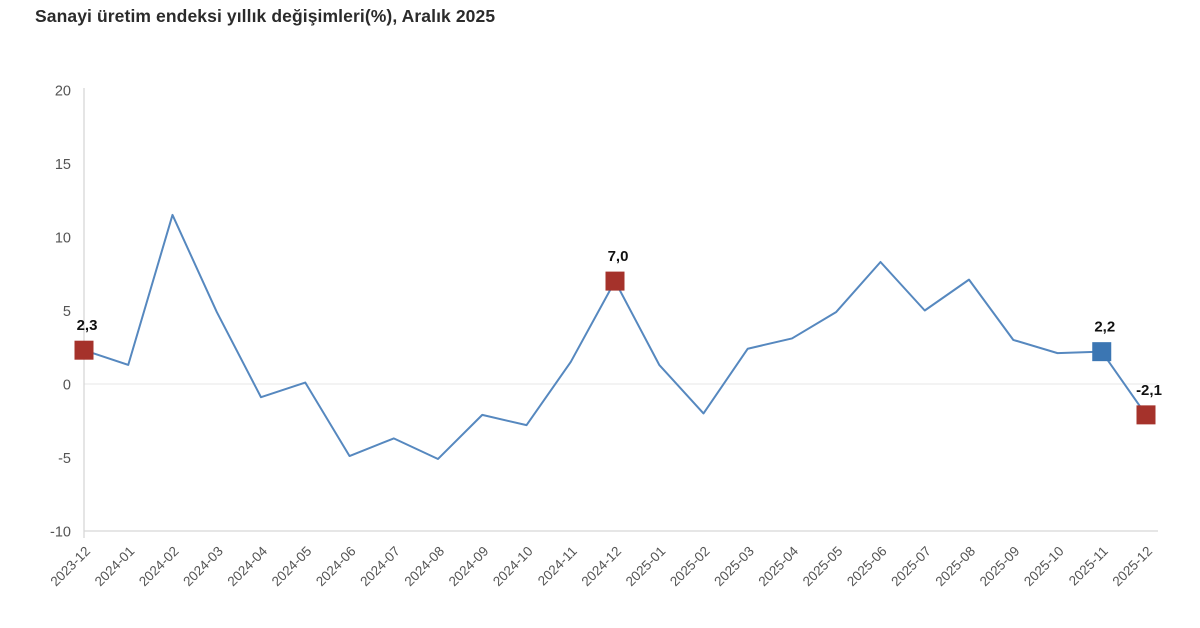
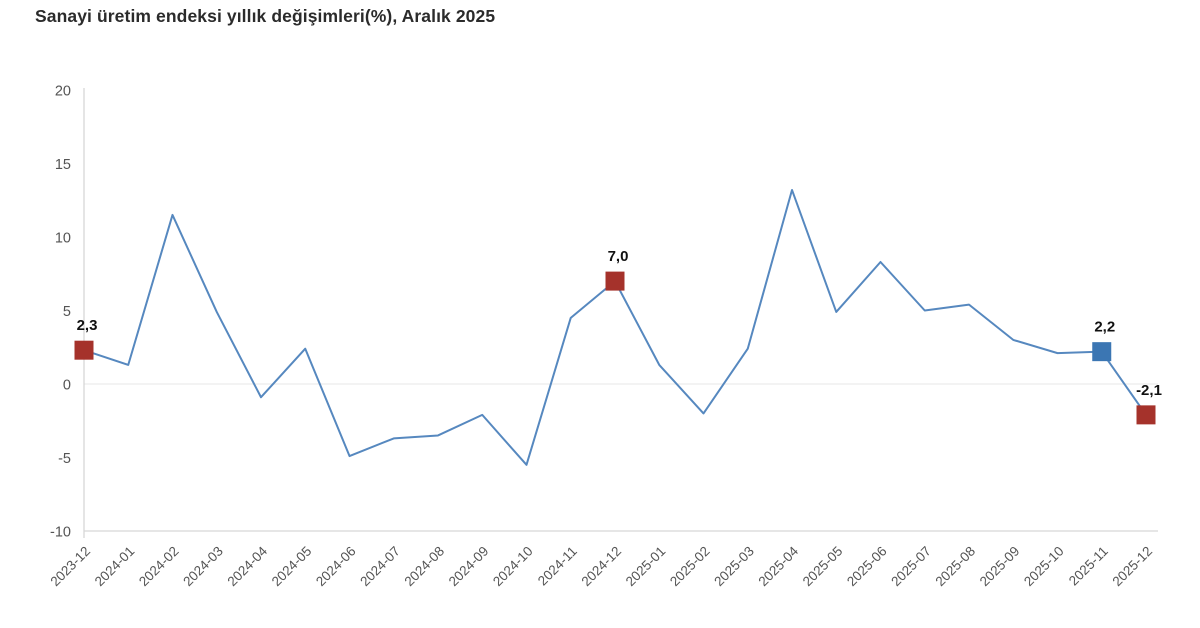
2024-05: 0.1 -> 2.4
2024-08: -5.1 -> -3.5
2024-10: -2.8 -> -5.5
2024-11: 1.5 -> 4.5
2025-04: 3.1 -> 13.2
2025-08: 7.1 -> 5.4
